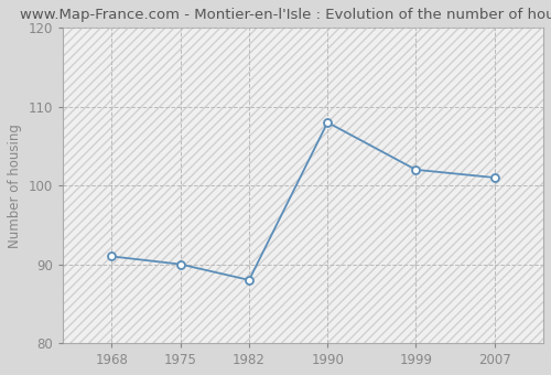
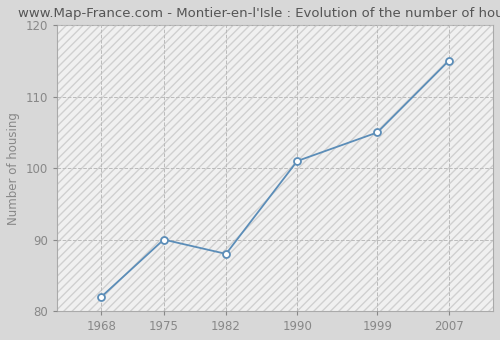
1968: 91 -> 82
1990: 108 -> 101
1999: 102 -> 105
2007: 101 -> 115
